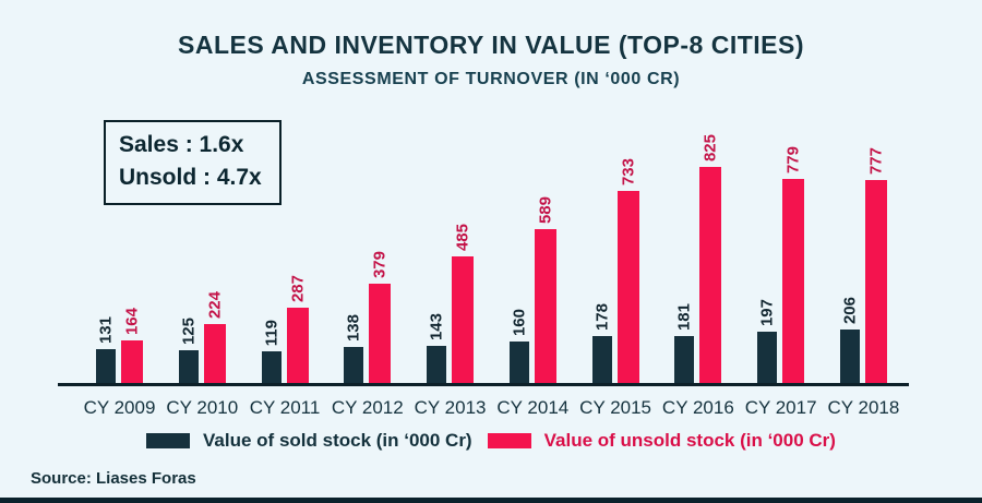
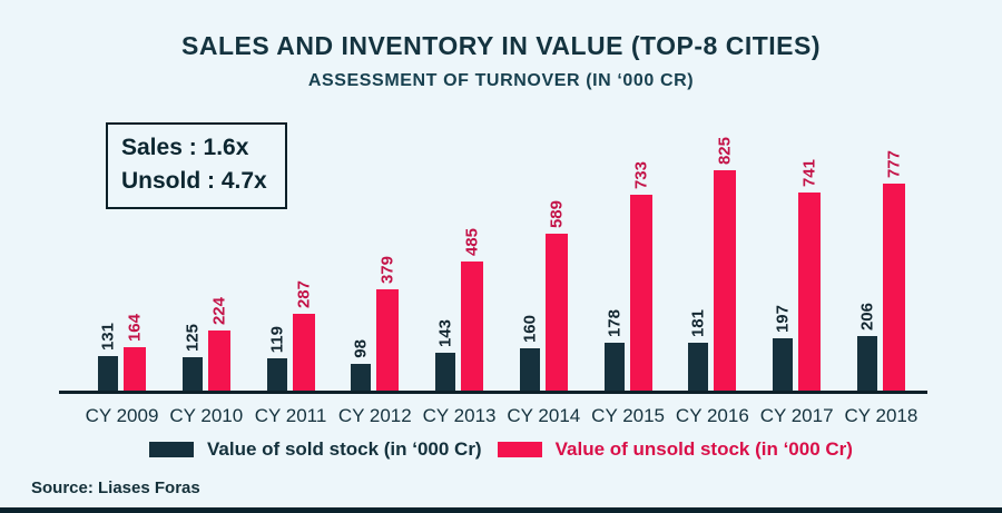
Value of sold stock (in ‘000 Cr)/CY 2012: 138 -> 98
Value of unsold stock (in ‘000 Cr)/CY 2017: 779 -> 741
